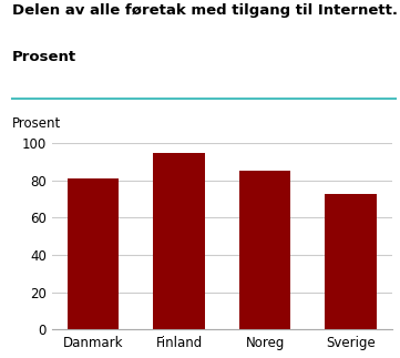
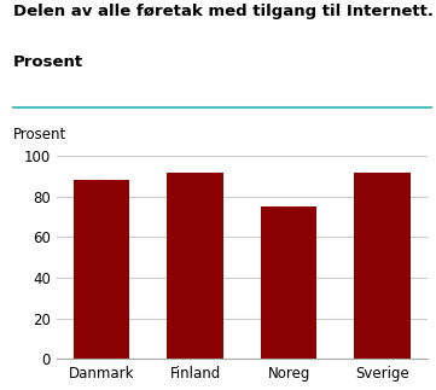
Danmark: 81 -> 88
Finland: 95 -> 92
Noreg: 85 -> 75
Sverige: 73 -> 92
